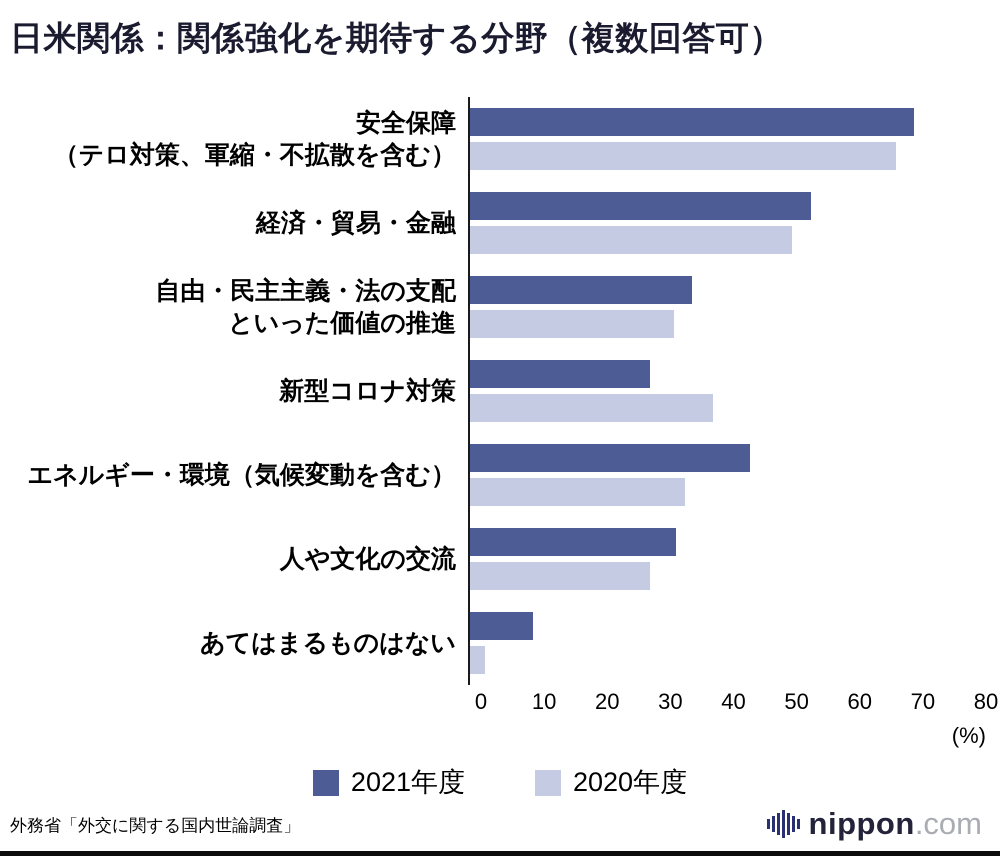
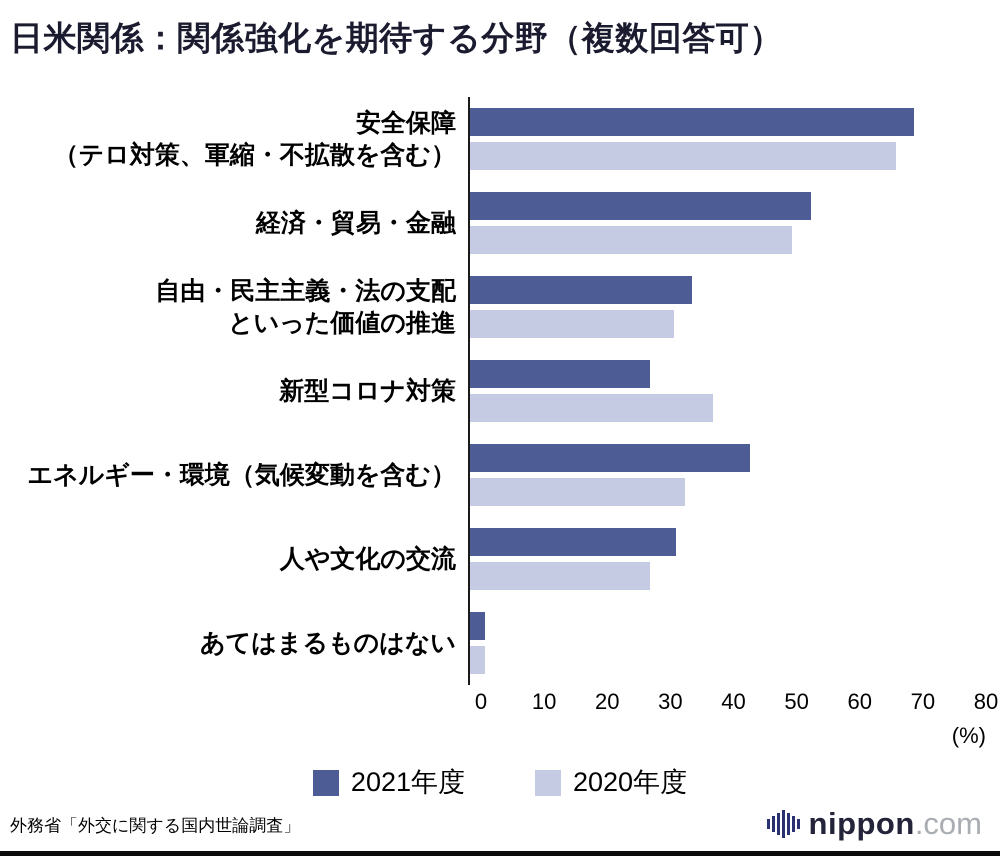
2021年度/あてはまるものはない: 10 -> 2
